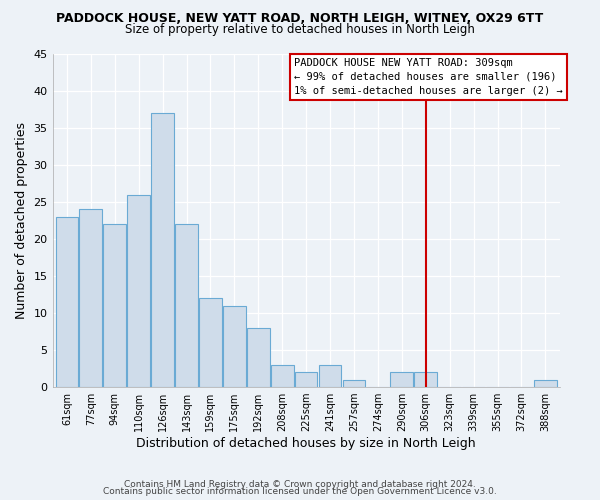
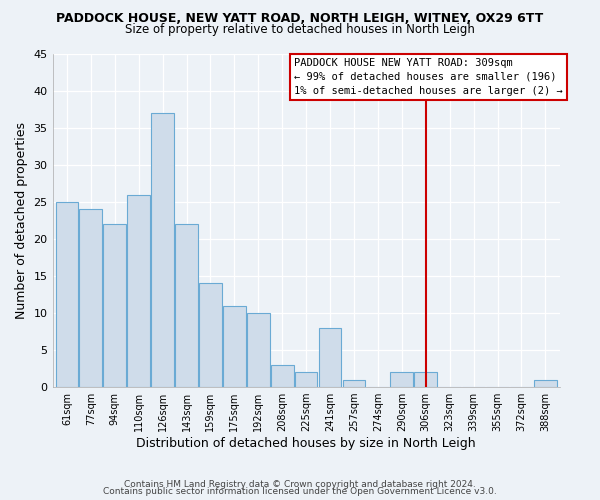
61sqm: 23 -> 25
159sqm: 12 -> 14
192sqm: 8 -> 10
241sqm: 3 -> 8
